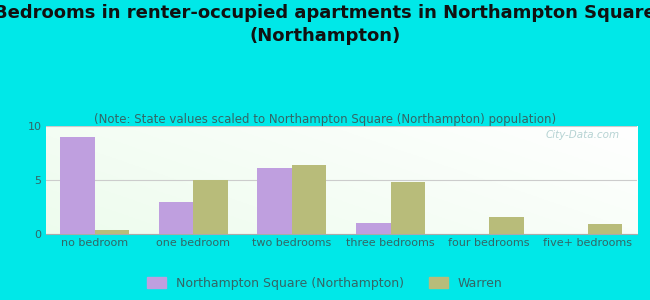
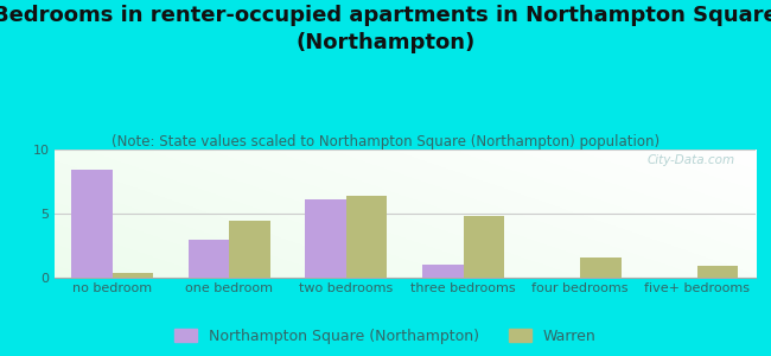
Northampton Square (Northampton)/no bedroom: 9.0 -> 8.4
Warren/one bedroom: 5.0 -> 4.4
